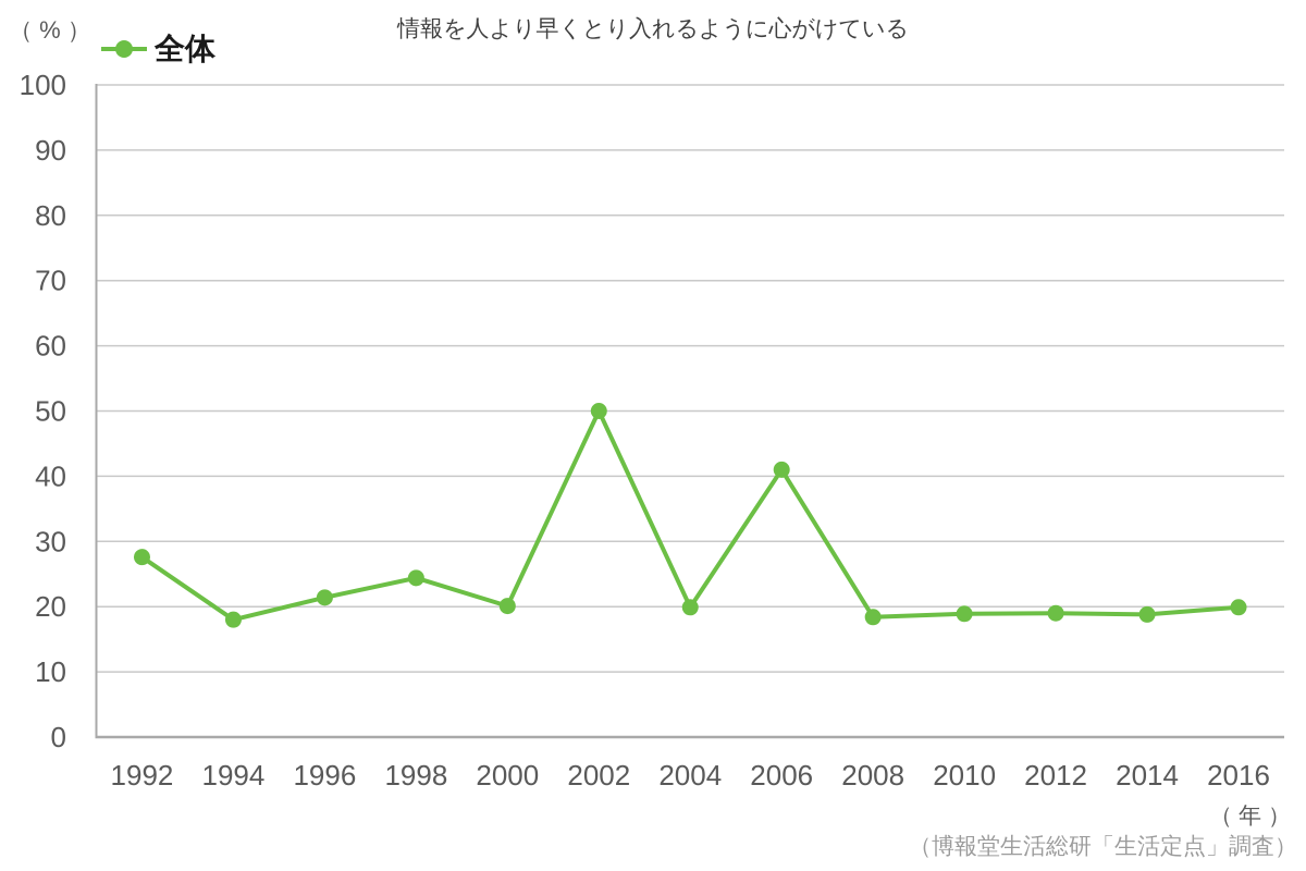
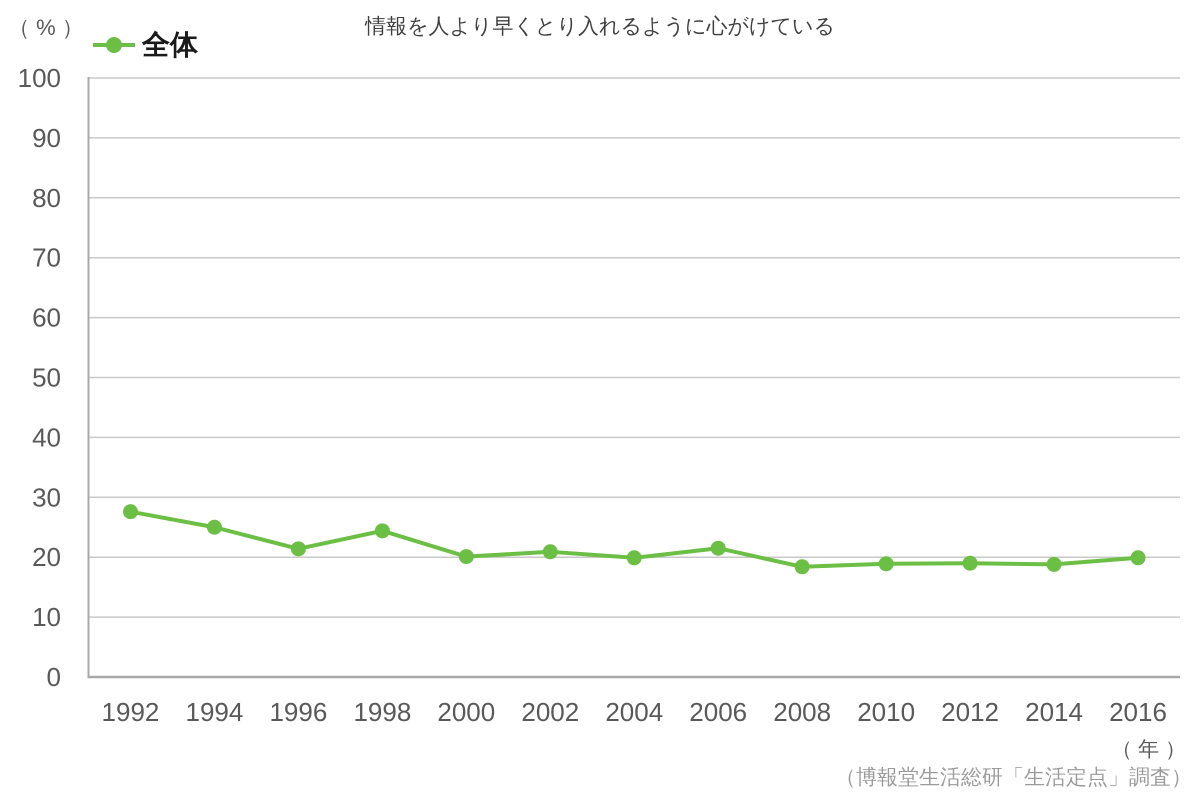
1994: 18 -> 25
2002: 50 -> 21
2006: 41 -> 22
